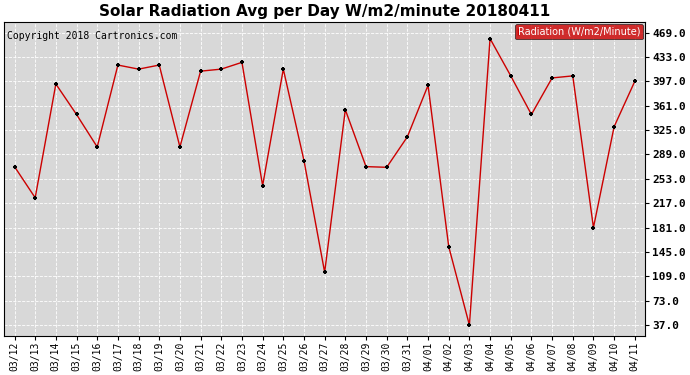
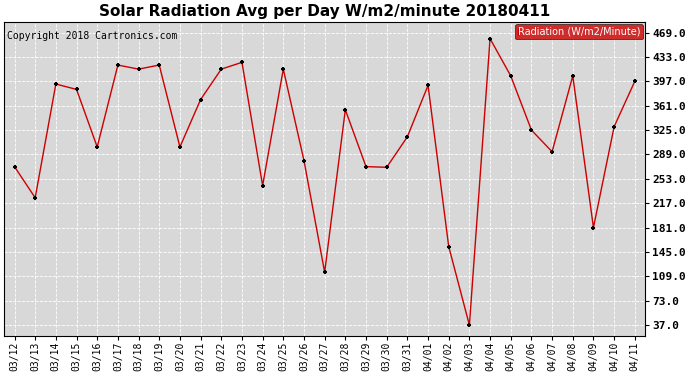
03/15: 348 -> 385
03/21: 412 -> 370
04/06: 348 -> 325
04/07: 402 -> 293
